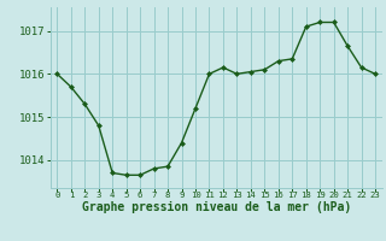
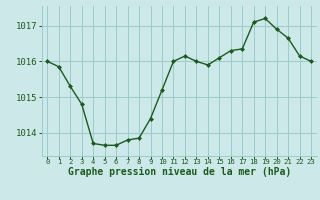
1: 1015.70 -> 1015.85
14: 1016.05 -> 1015.90
20: 1017.20 -> 1016.90
